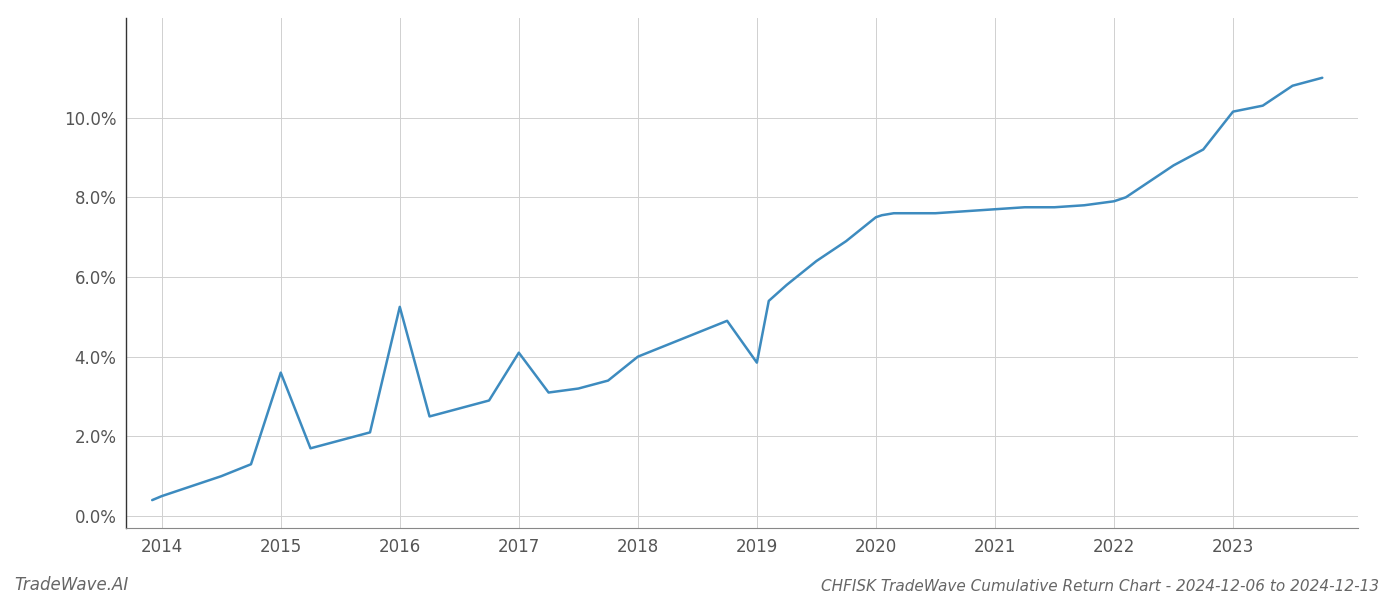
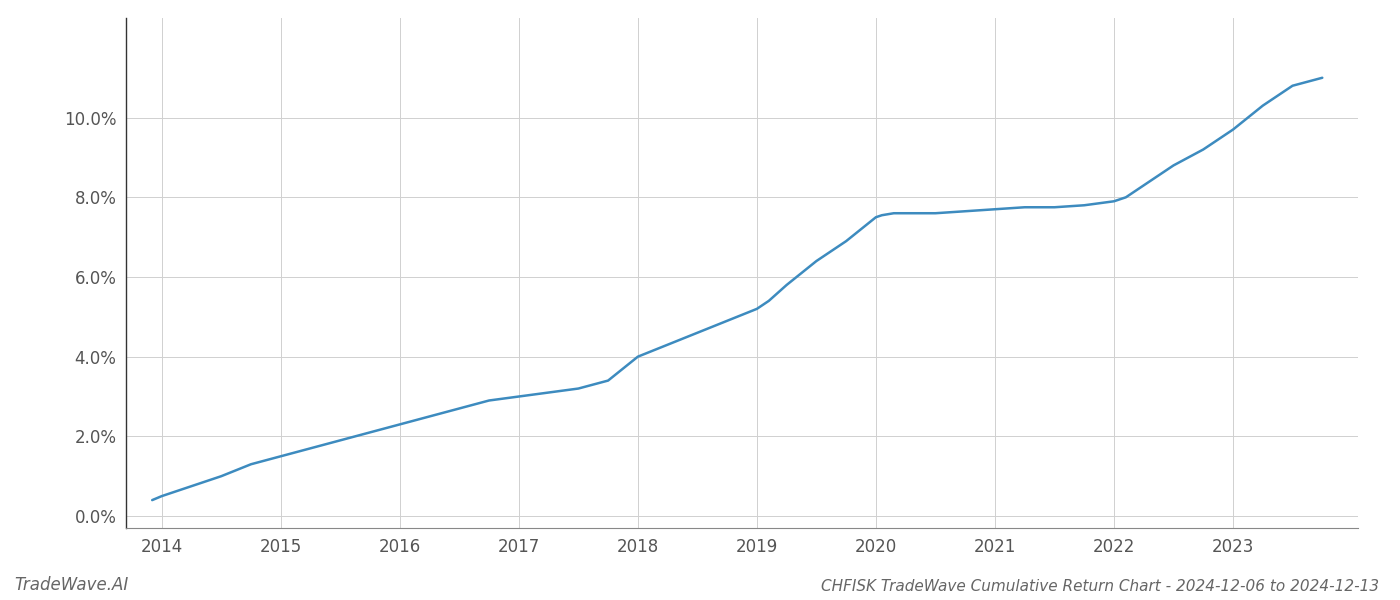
2015: 3.60% -> 1.50%
2016: 5.25% -> 2.30%
2017: 4.10% -> 3.00%
2019: 3.85% -> 5.20%
2023: 10.15% -> 9.70%
